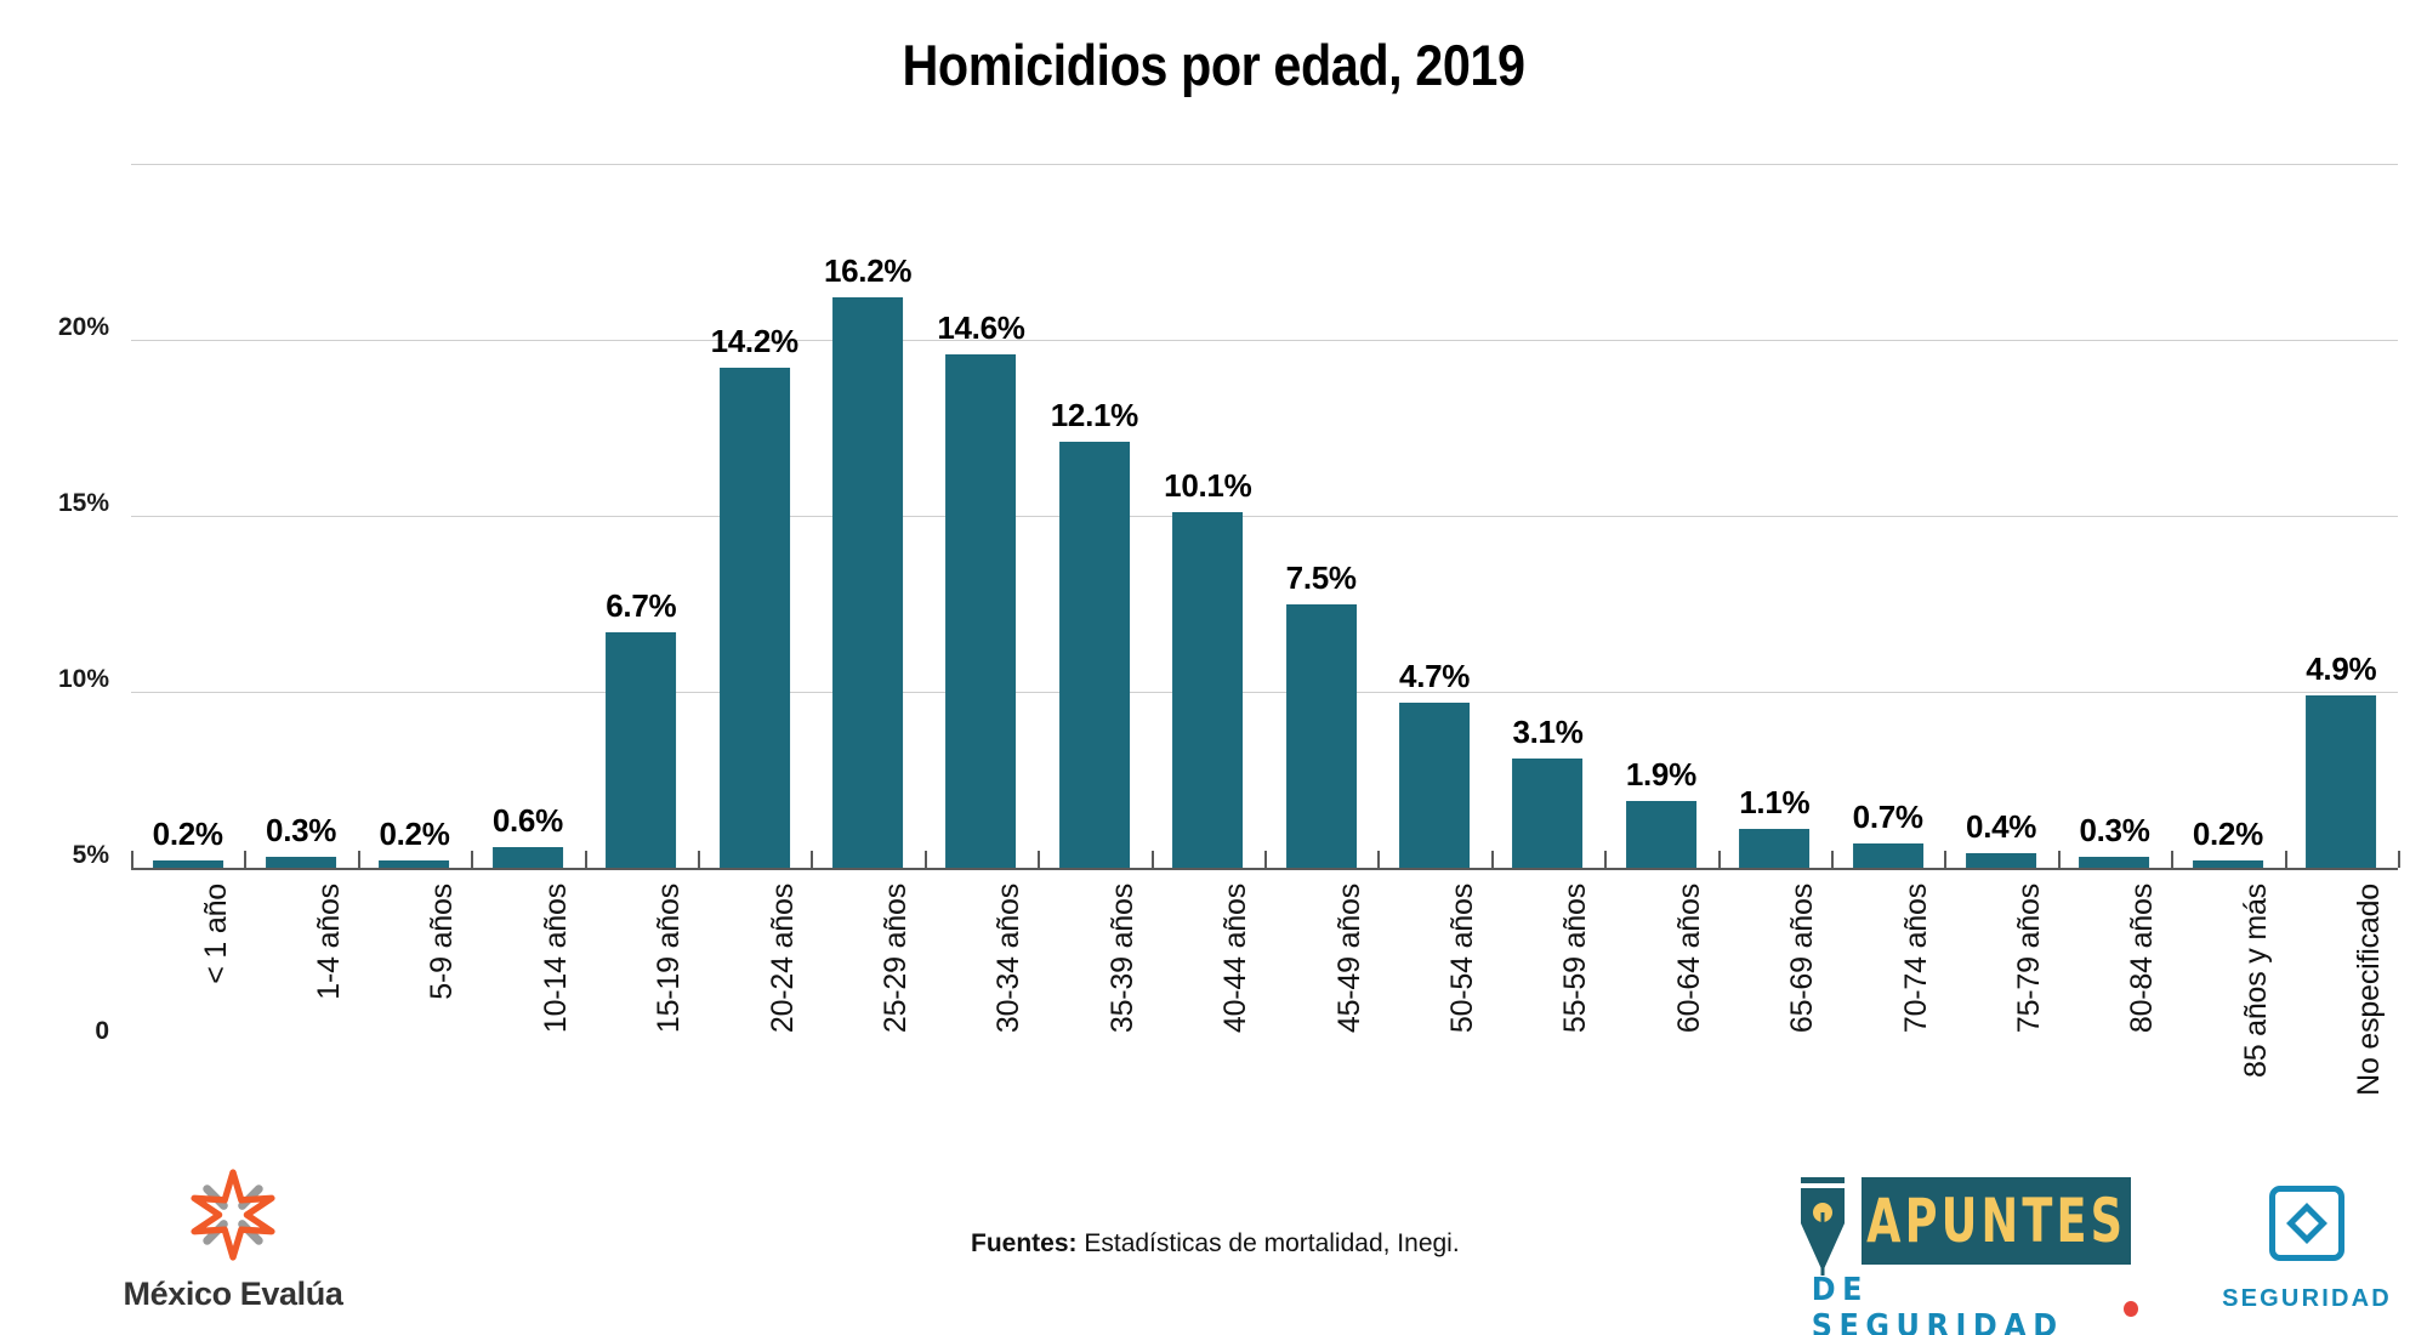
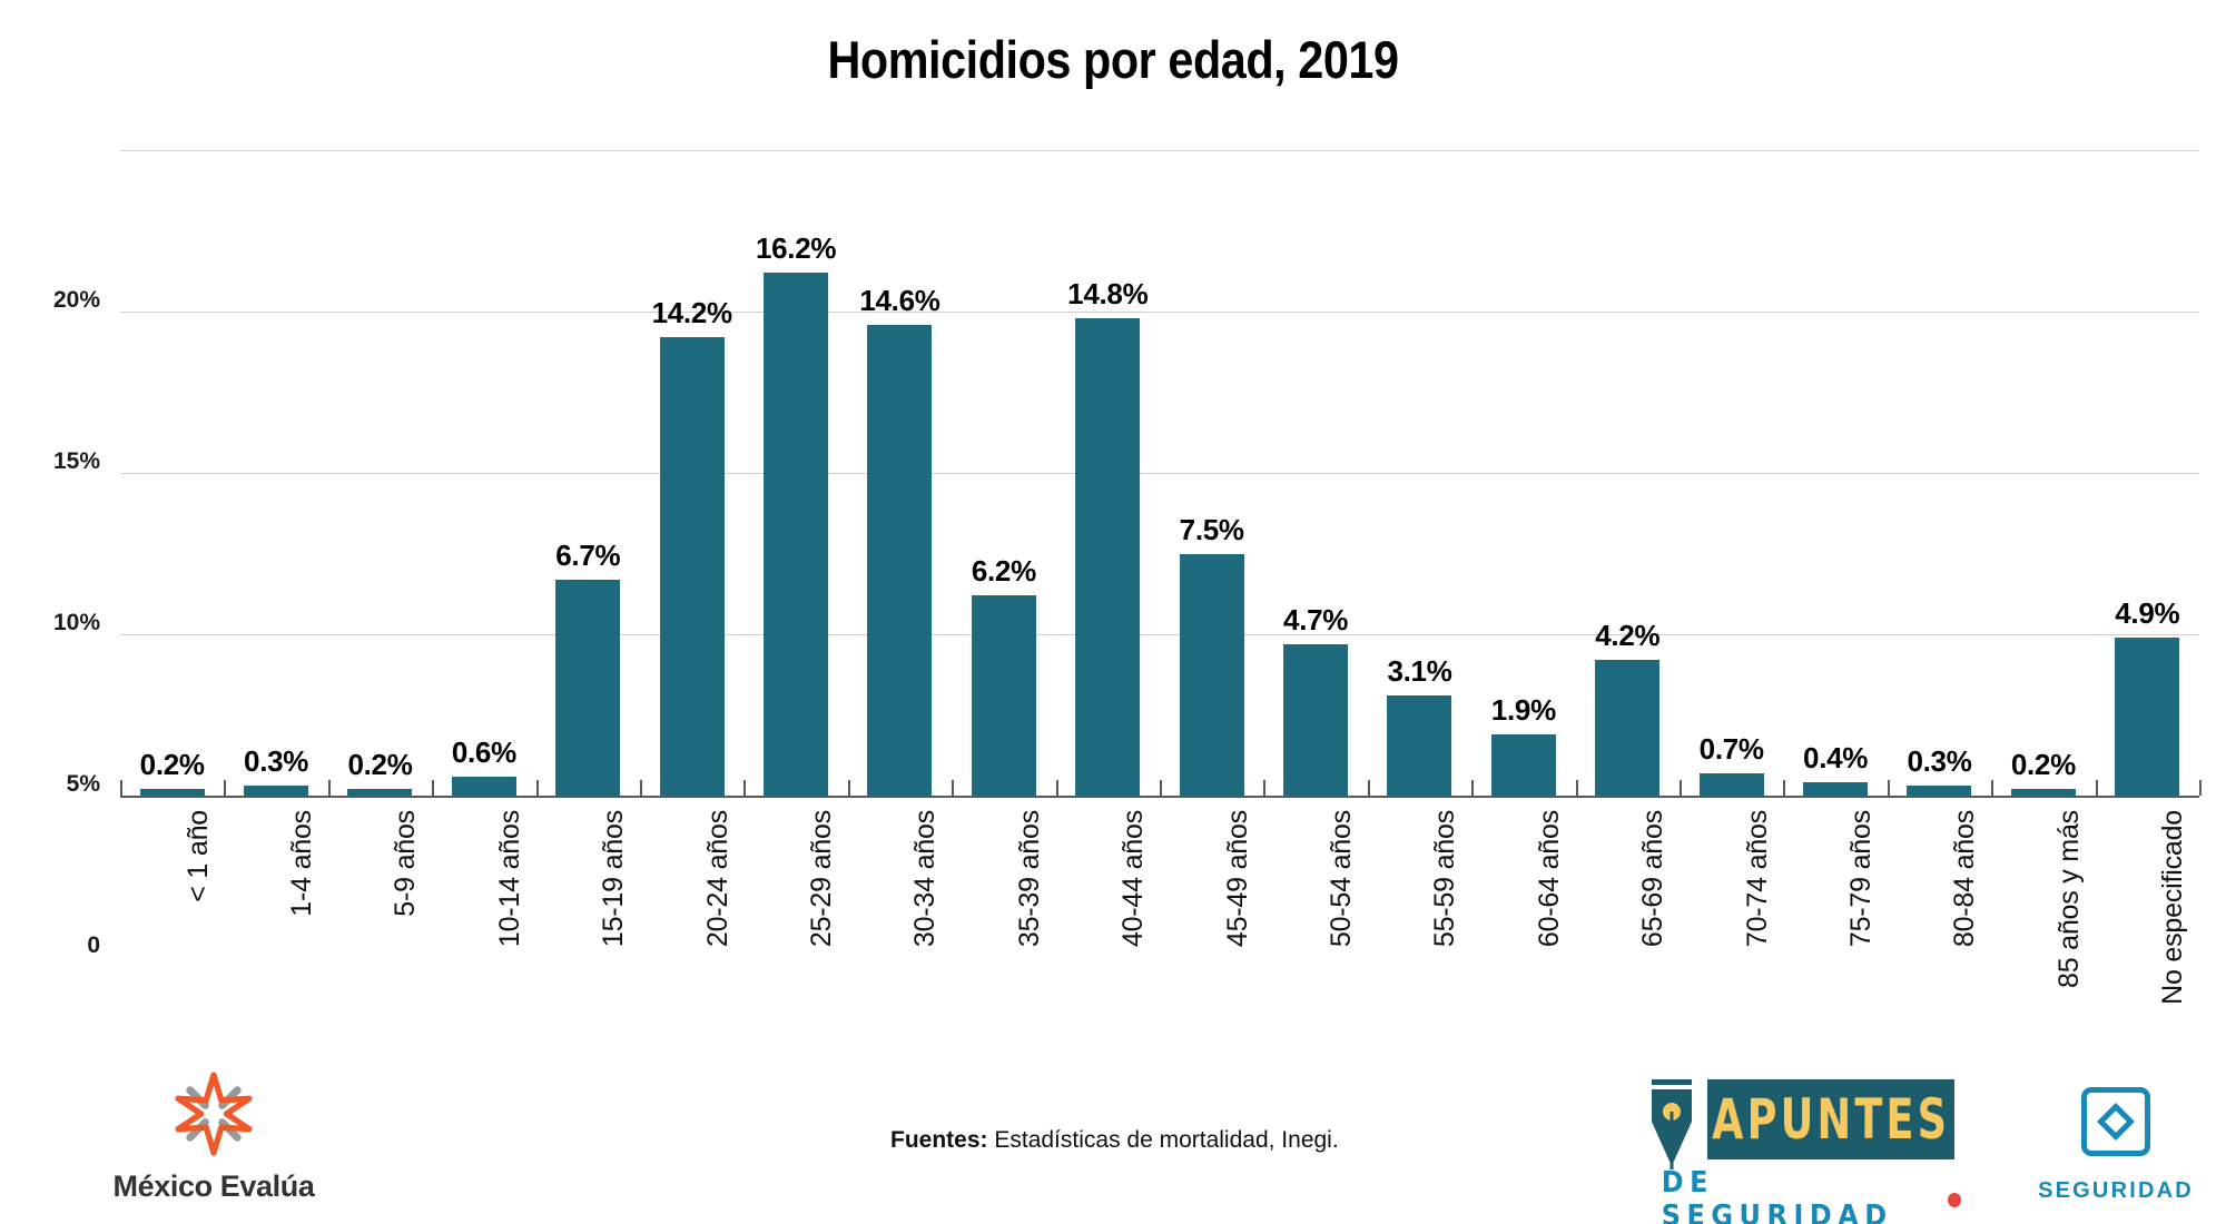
35-39 años: 12.1% -> 6.2%
40-44 años: 10.1% -> 14.8%
65-69 años: 1.1% -> 4.2%
